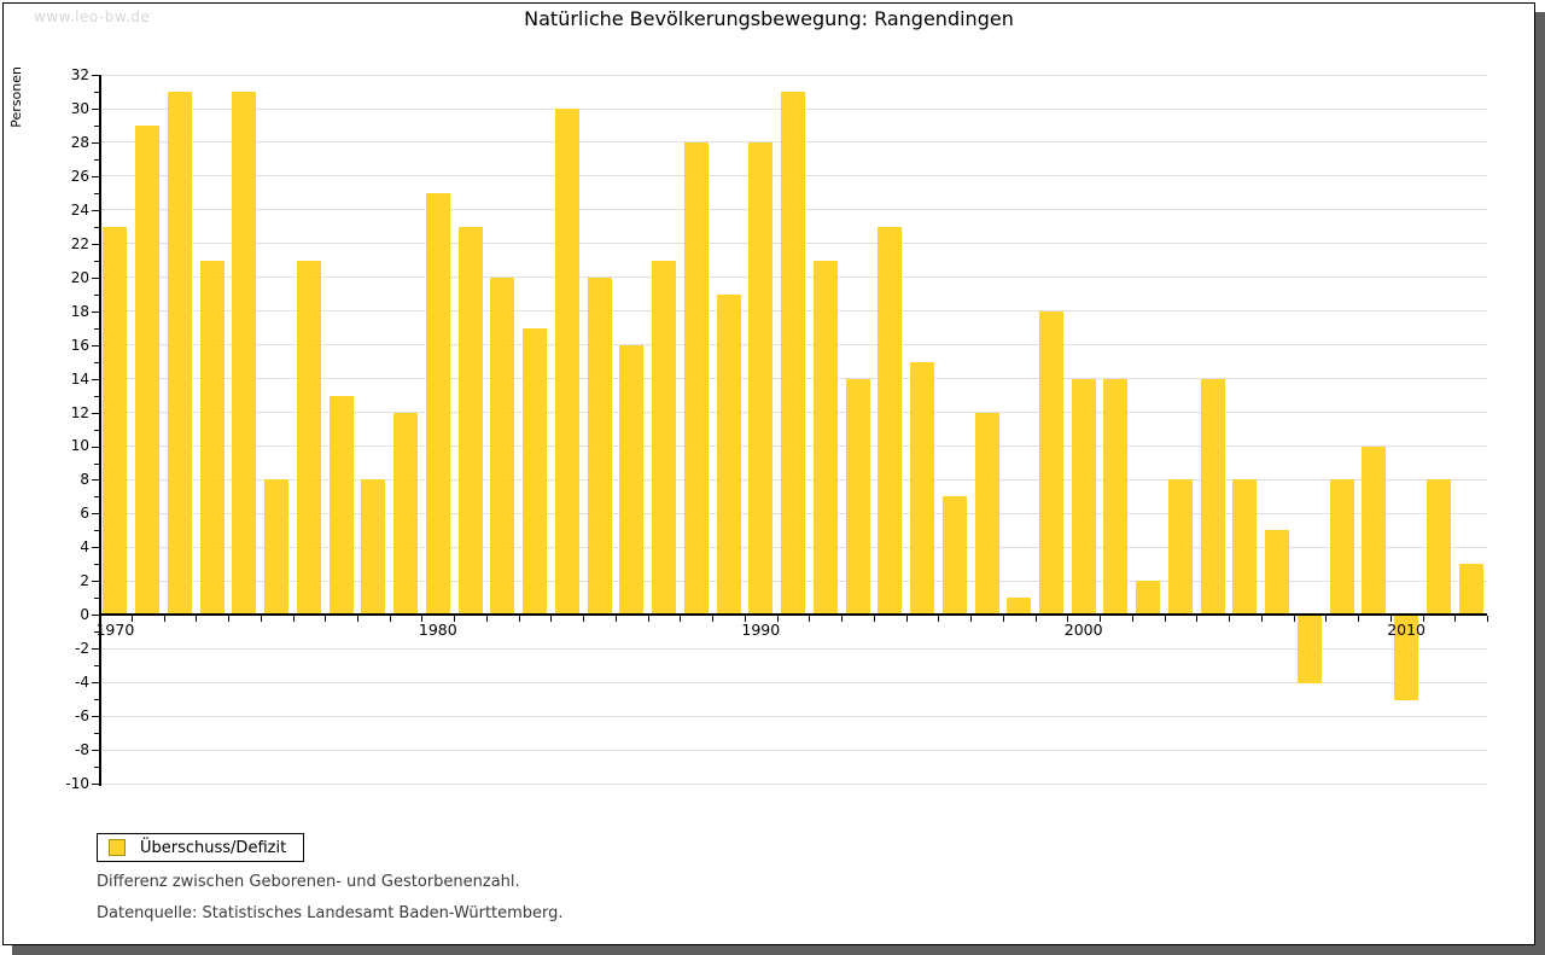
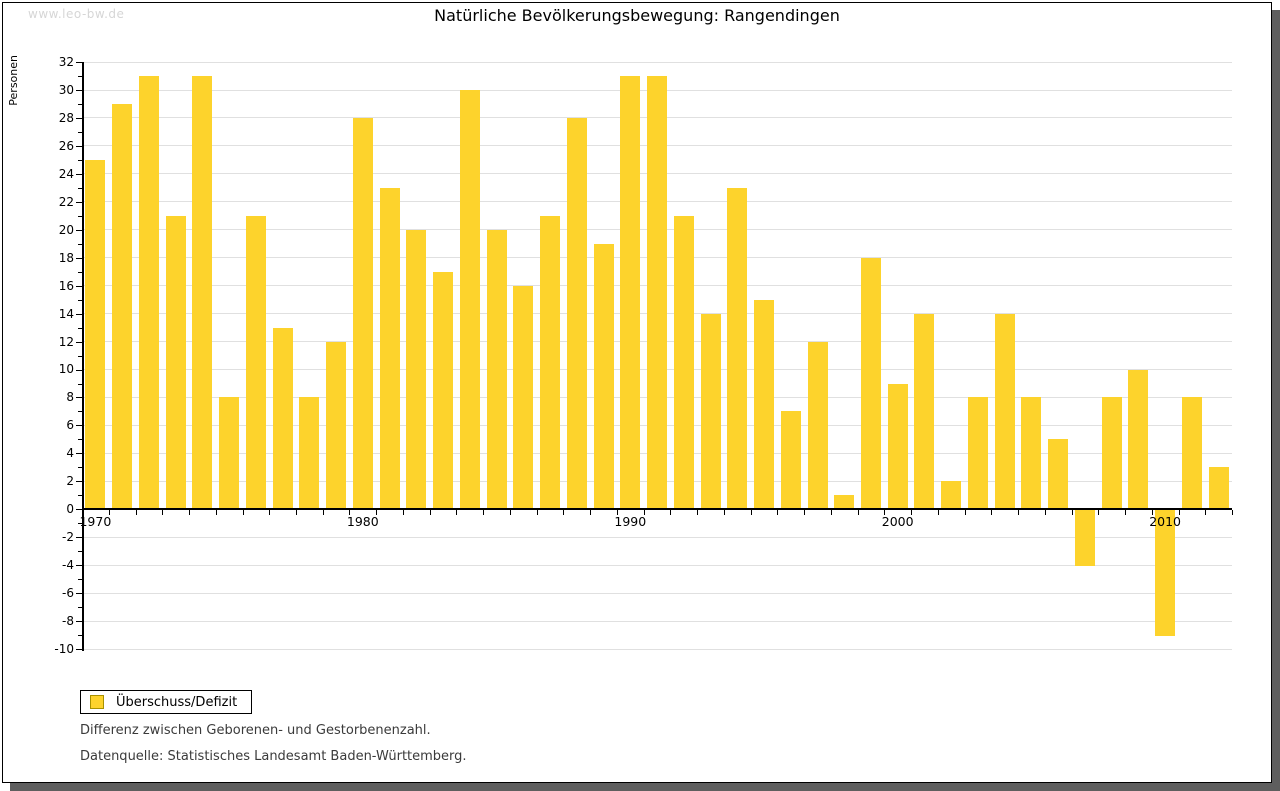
1970: 23 -> 25
1980: 25 -> 28
1990: 28 -> 31
2000: 14 -> 9
2010: -5 -> -9
